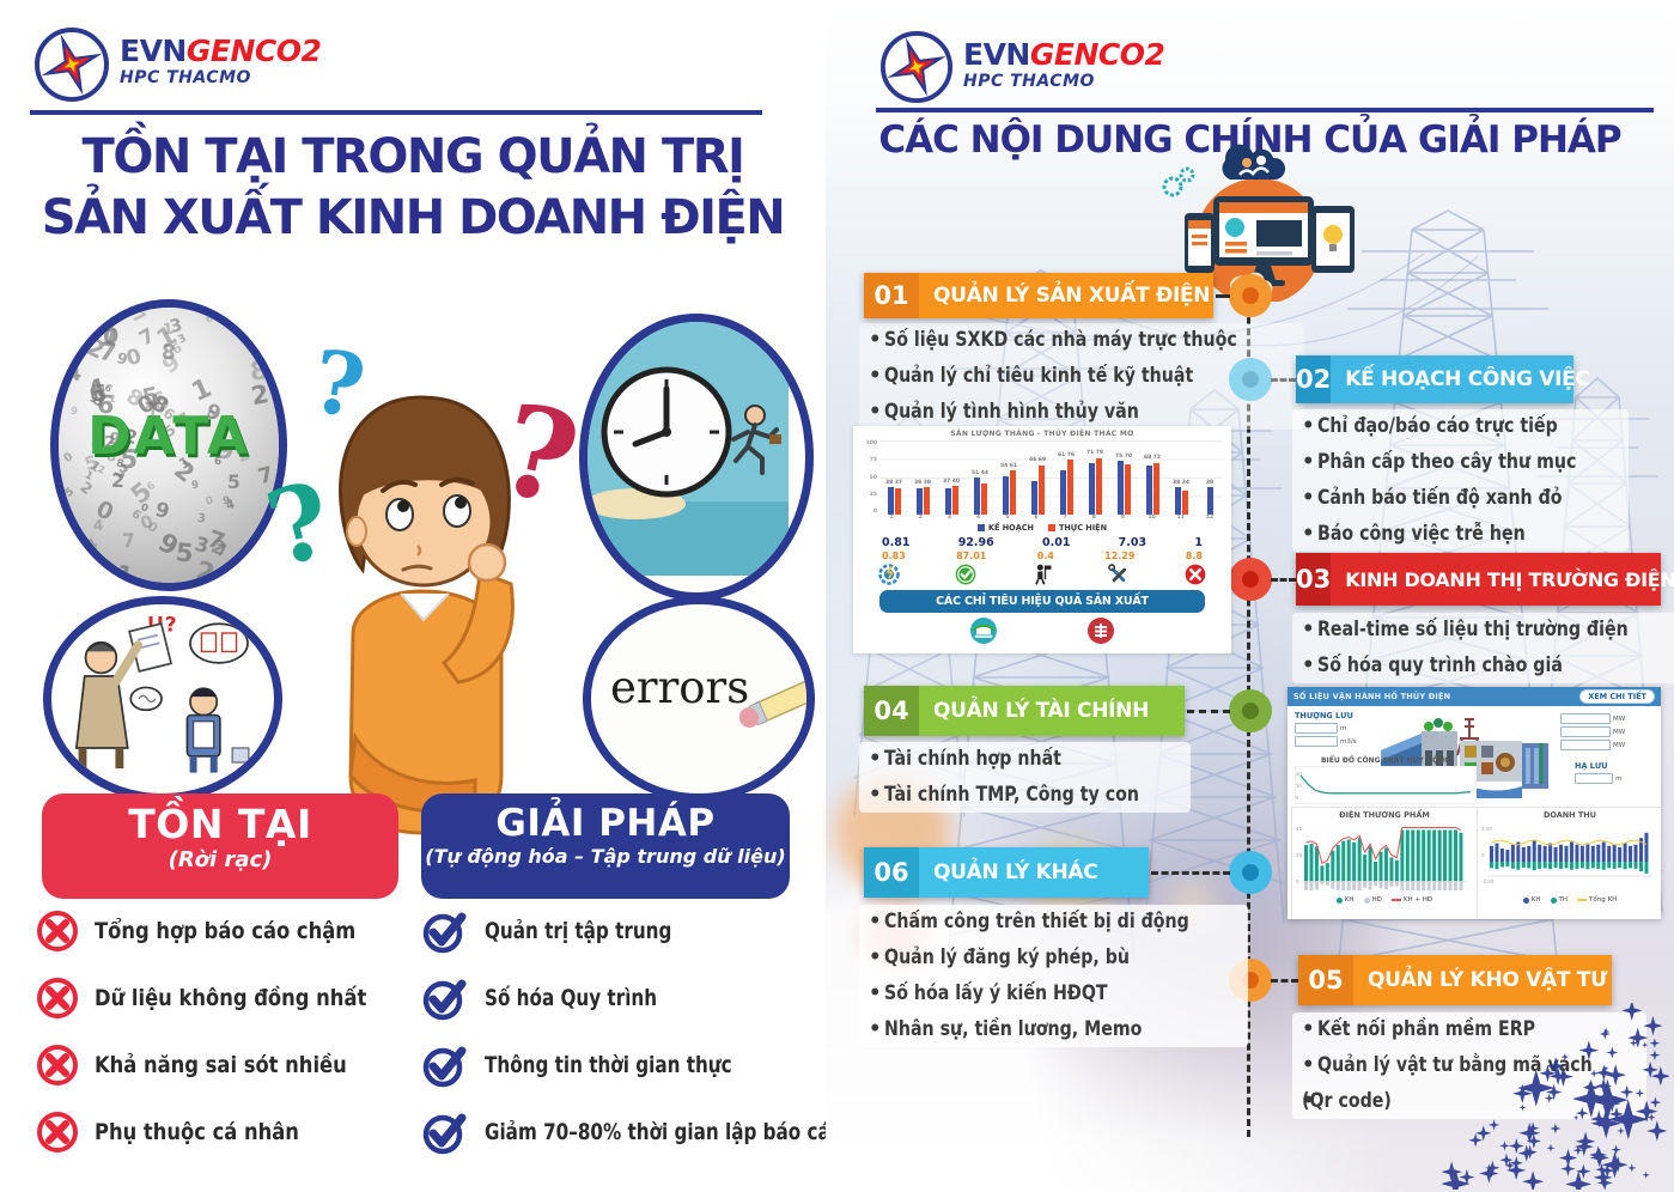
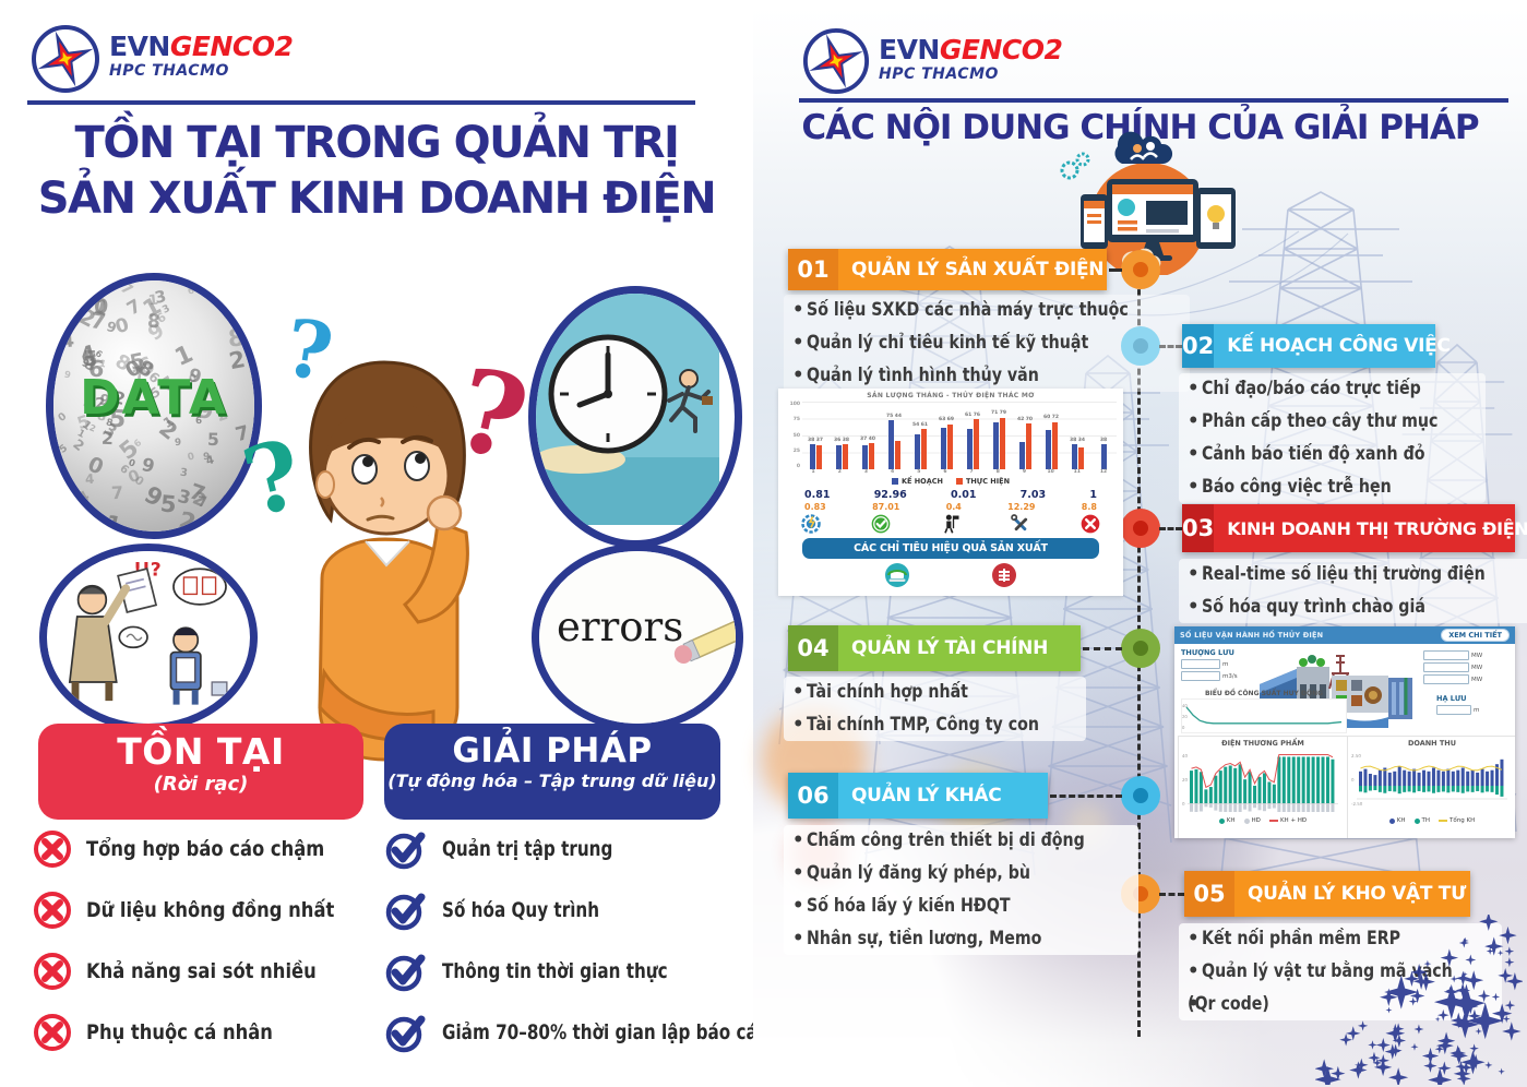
SẢN LƯỢNG THÁNG - THỦY ĐIỆN THÁC MƠ/KẾ HOẠCH/4: 51 -> 75
SẢN LƯỢNG THÁNG - THỦY ĐIỆN THÁC MƠ/KẾ HOẠCH/6: 46 -> 63
SẢN LƯỢNG THÁNG - THỦY ĐIỆN THÁC MƠ/KẾ HOẠCH/9: 75 -> 42
SẢN LƯỢNG THÁNG - THỦY ĐIỆN THÁC MƠ/KẾ HOẠCH/10: 68 -> 60
